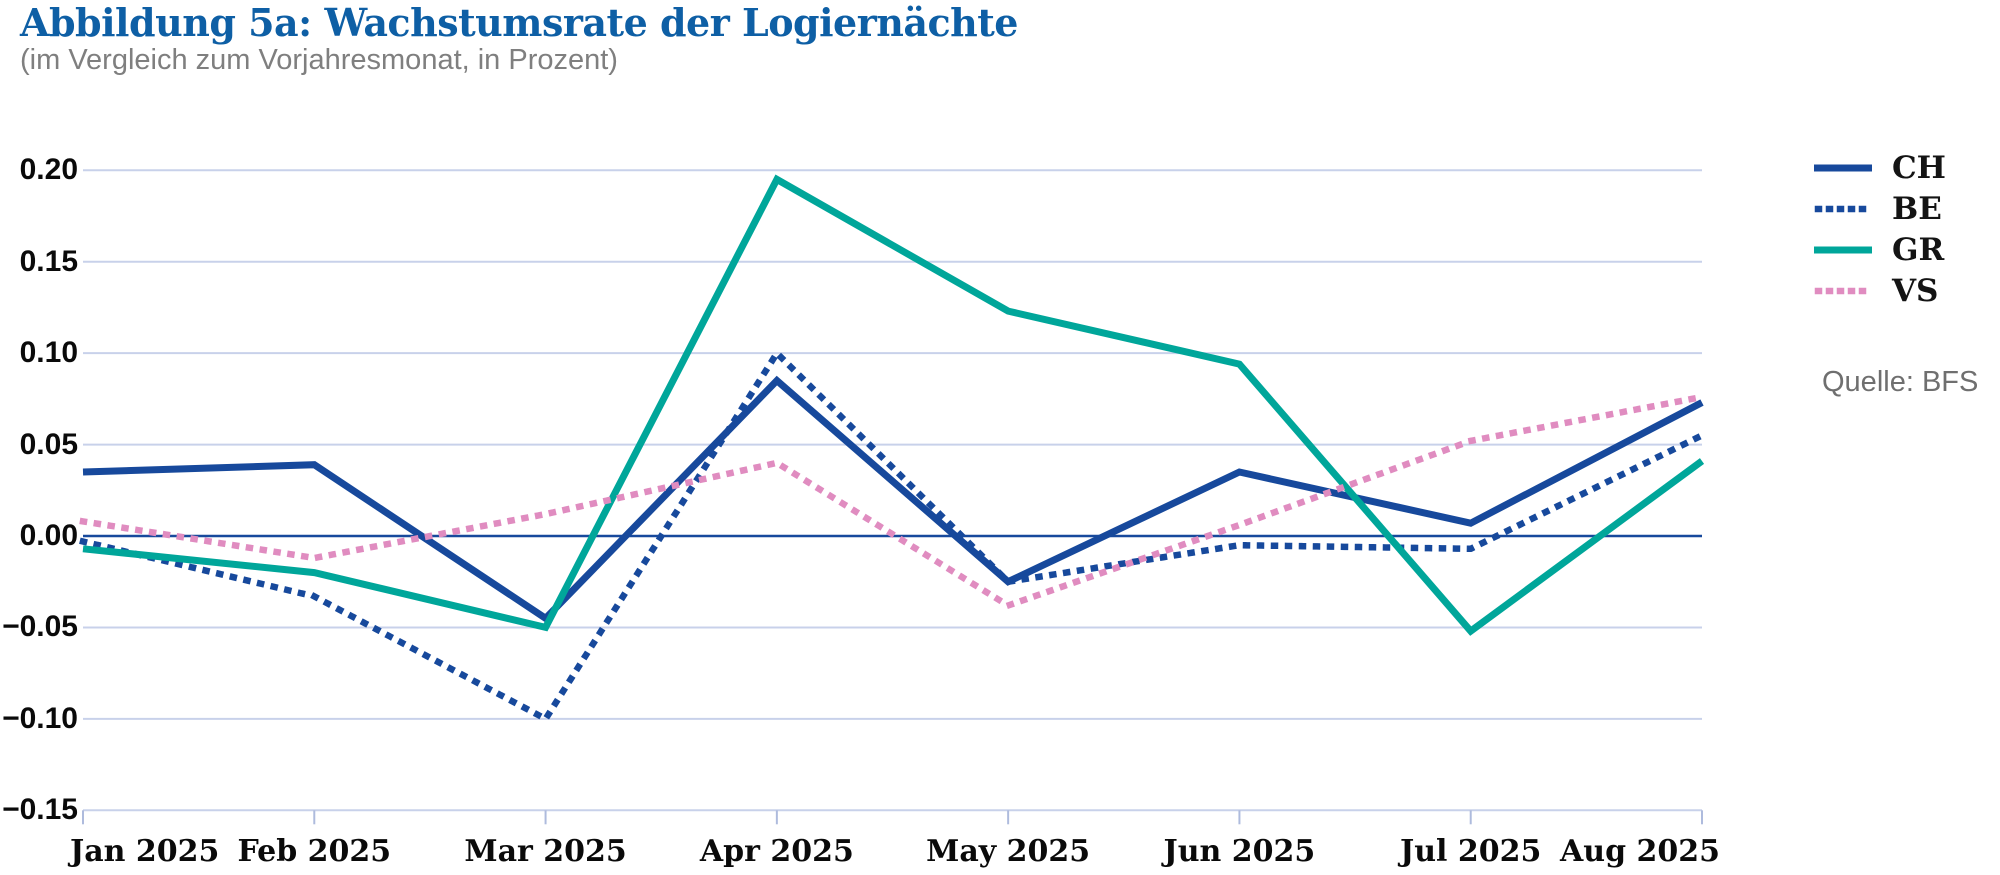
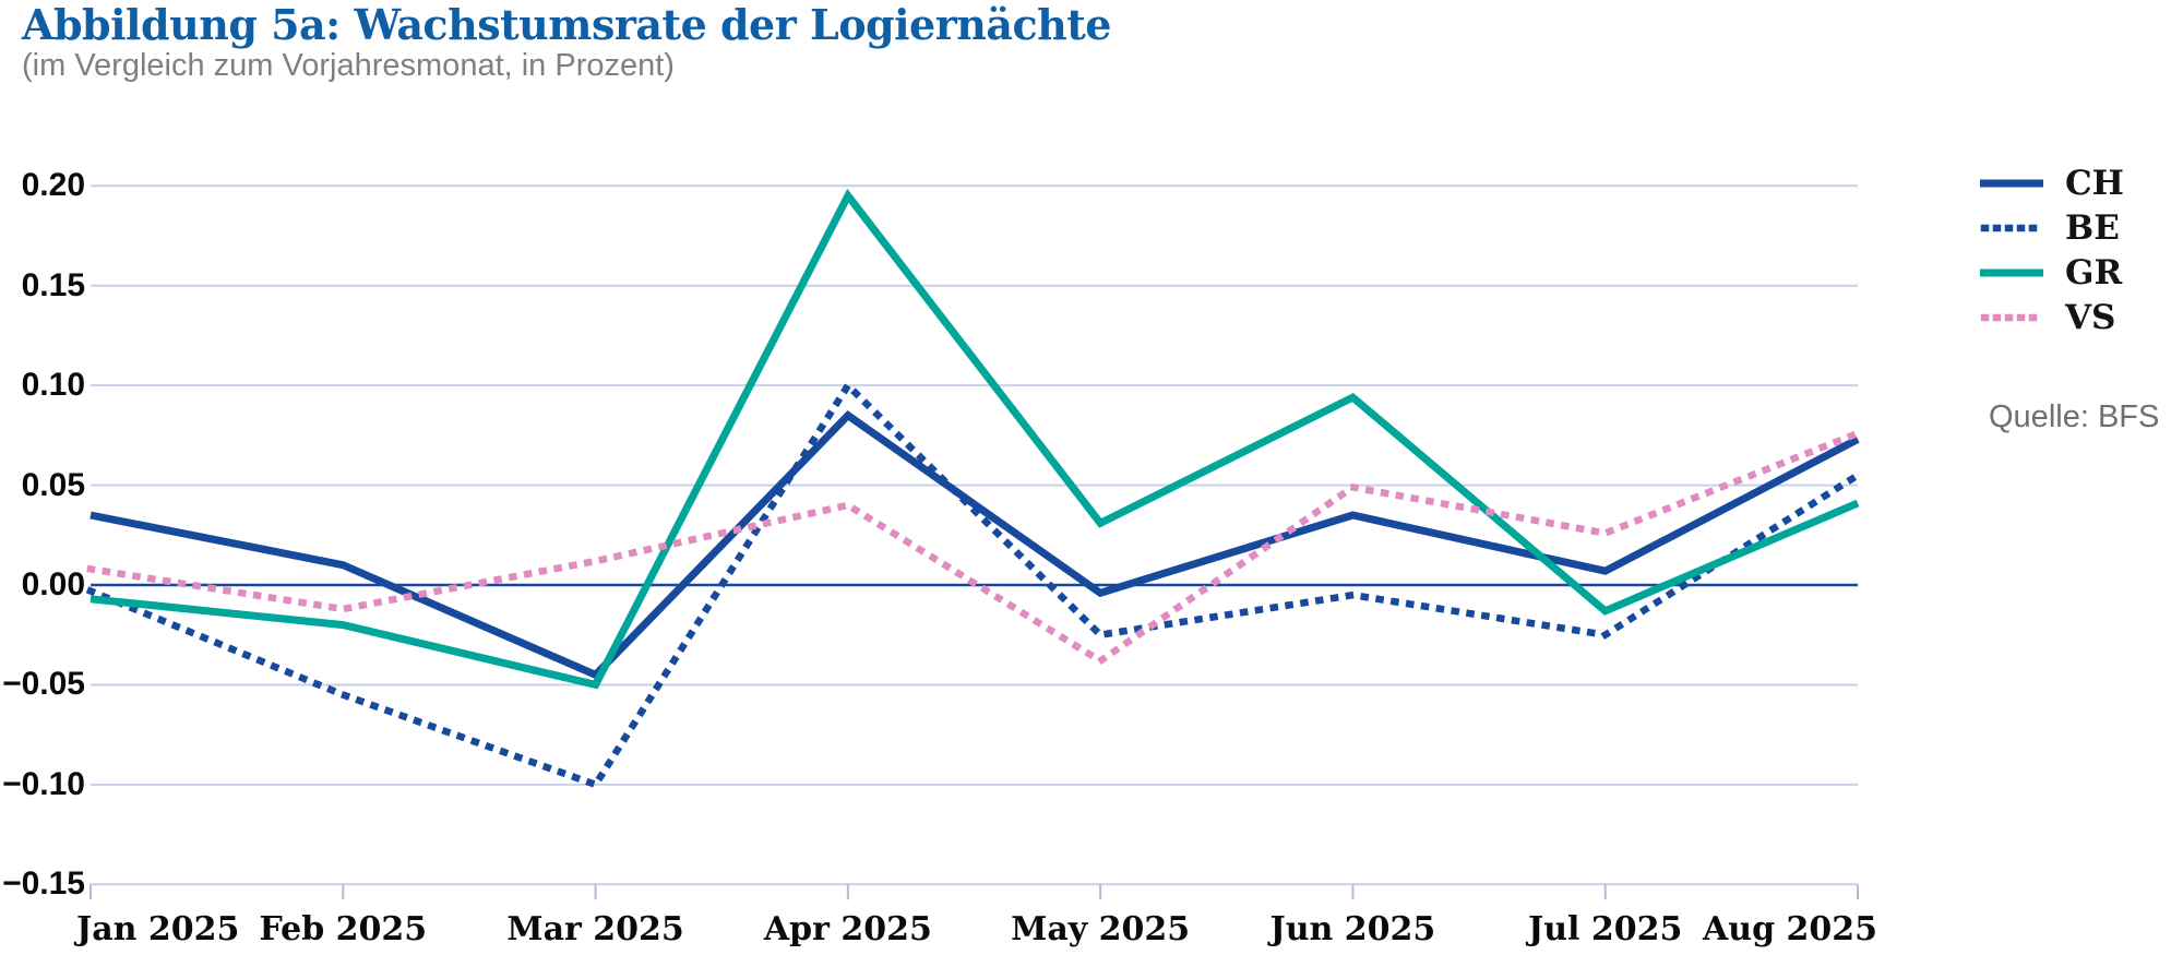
CH/Feb 2025: 0.039 -> 0.010
BE/Feb 2025: -0.033 -> -0.055
CH/May 2025: -0.025 -> -0.004
GR/May 2025: 0.123 -> 0.031
VS/Jun 2025: 0.006 -> 0.049
BE/Jul 2025: -0.007 -> -0.025
GR/Jul 2025: -0.052 -> -0.013
VS/Jul 2025: 0.052 -> 0.026
